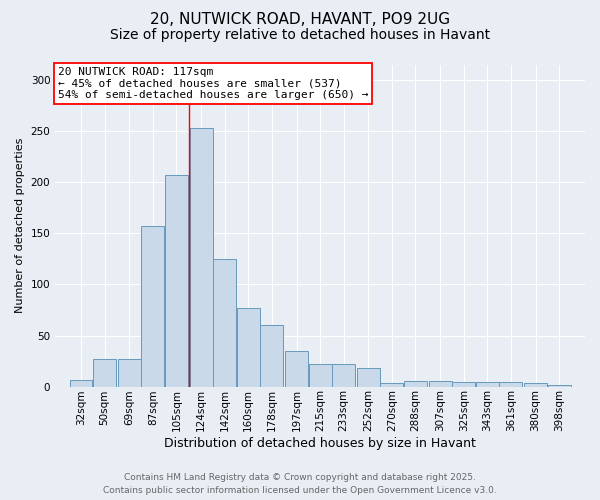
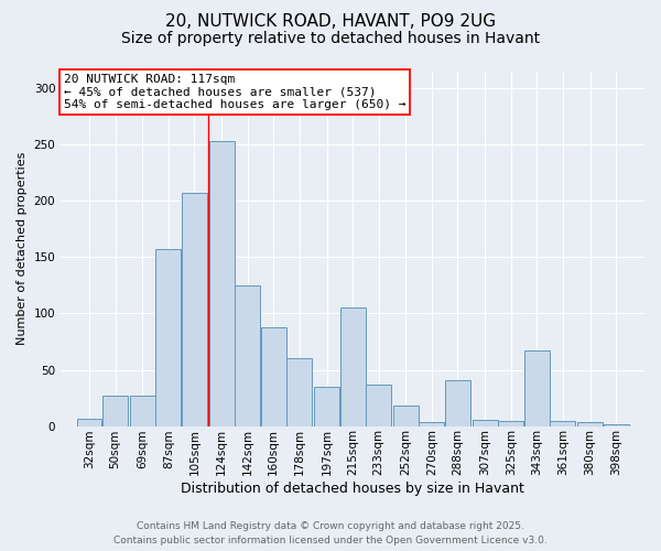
160sqm: 77 -> 88
215sqm: 22 -> 105
233sqm: 22 -> 37
288sqm: 5 -> 41
343sqm: 4 -> 67
